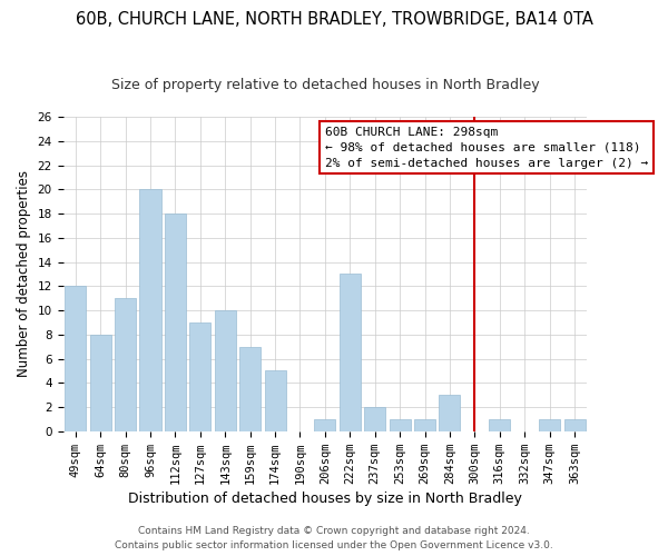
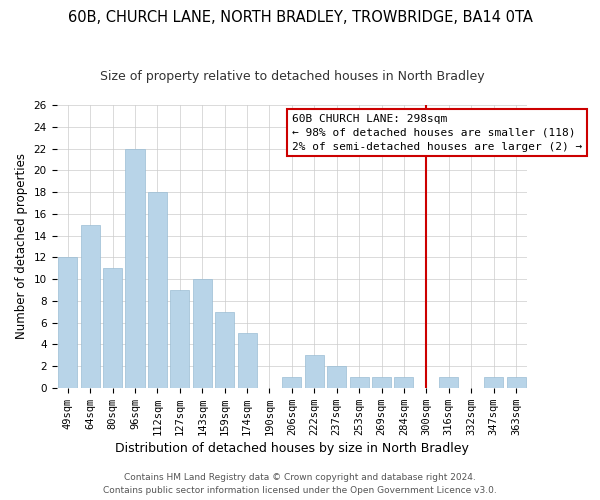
64sqm: 8 -> 15
96sqm: 20 -> 22
222sqm: 13 -> 3
284sqm: 3 -> 1
